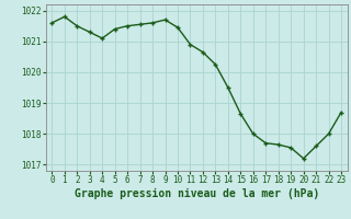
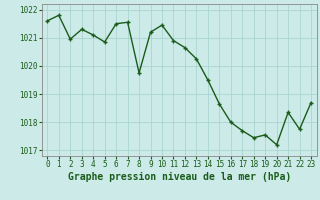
2: 1021.50 -> 1020.95
5: 1021.40 -> 1020.85
8: 1021.60 -> 1019.75
9: 1021.70 -> 1021.20
18: 1017.65 -> 1017.45
21: 1017.60 -> 1018.35
22: 1018.00 -> 1017.75
